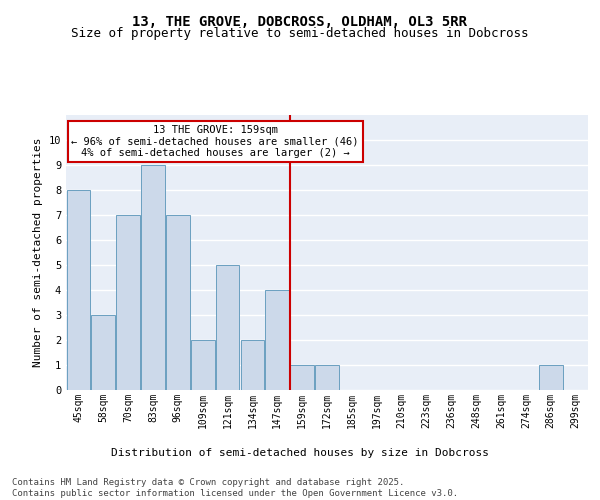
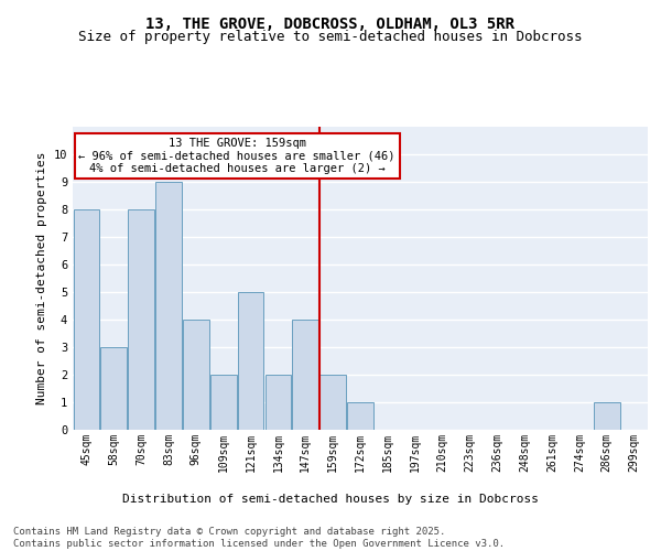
70sqm: 7 -> 8
96sqm: 7 -> 4
159sqm: 1 -> 2
